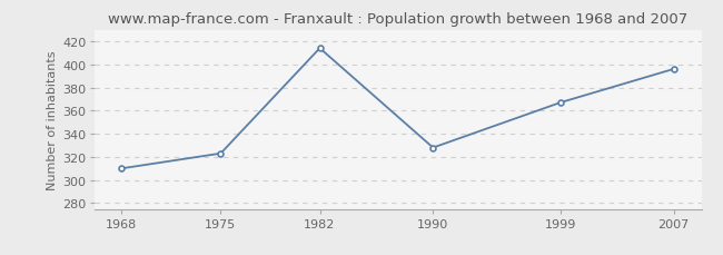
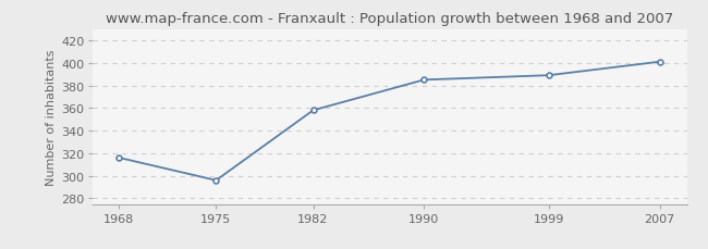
1968: 310 -> 316
1975: 323 -> 296
1982: 414 -> 358
1990: 328 -> 385
1999: 367 -> 389
2007: 396 -> 401
